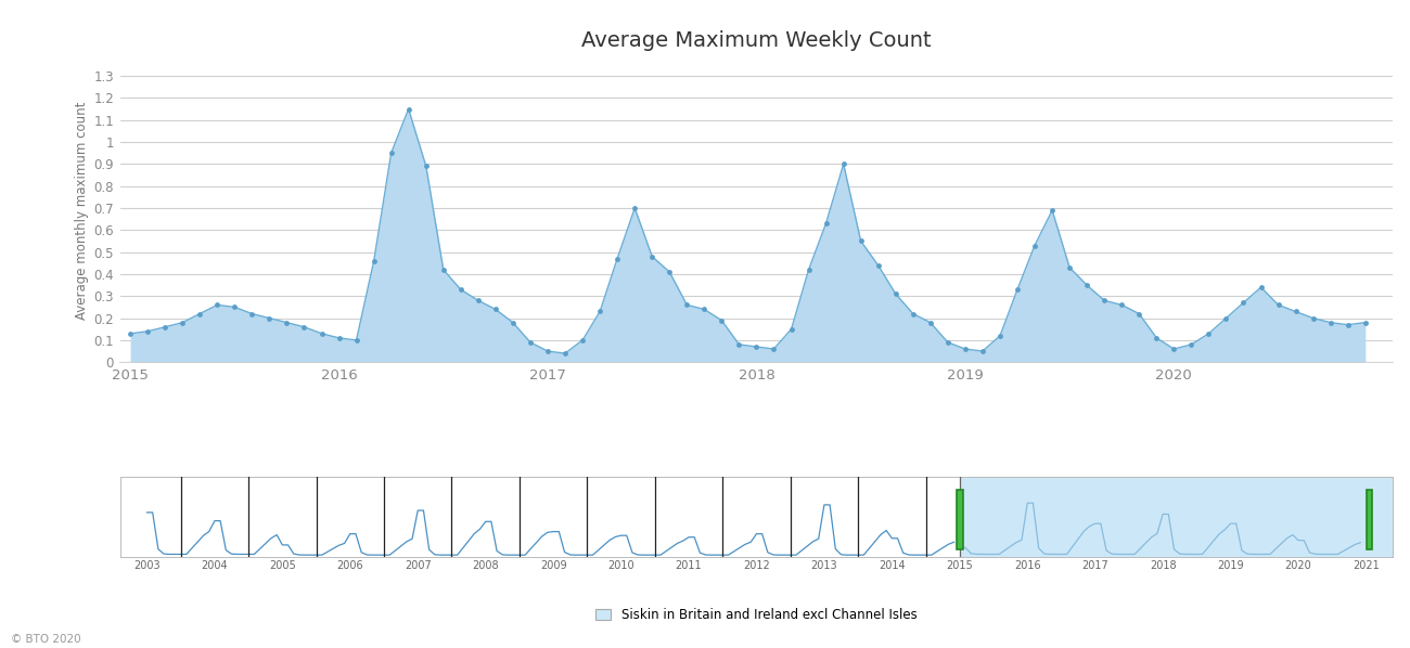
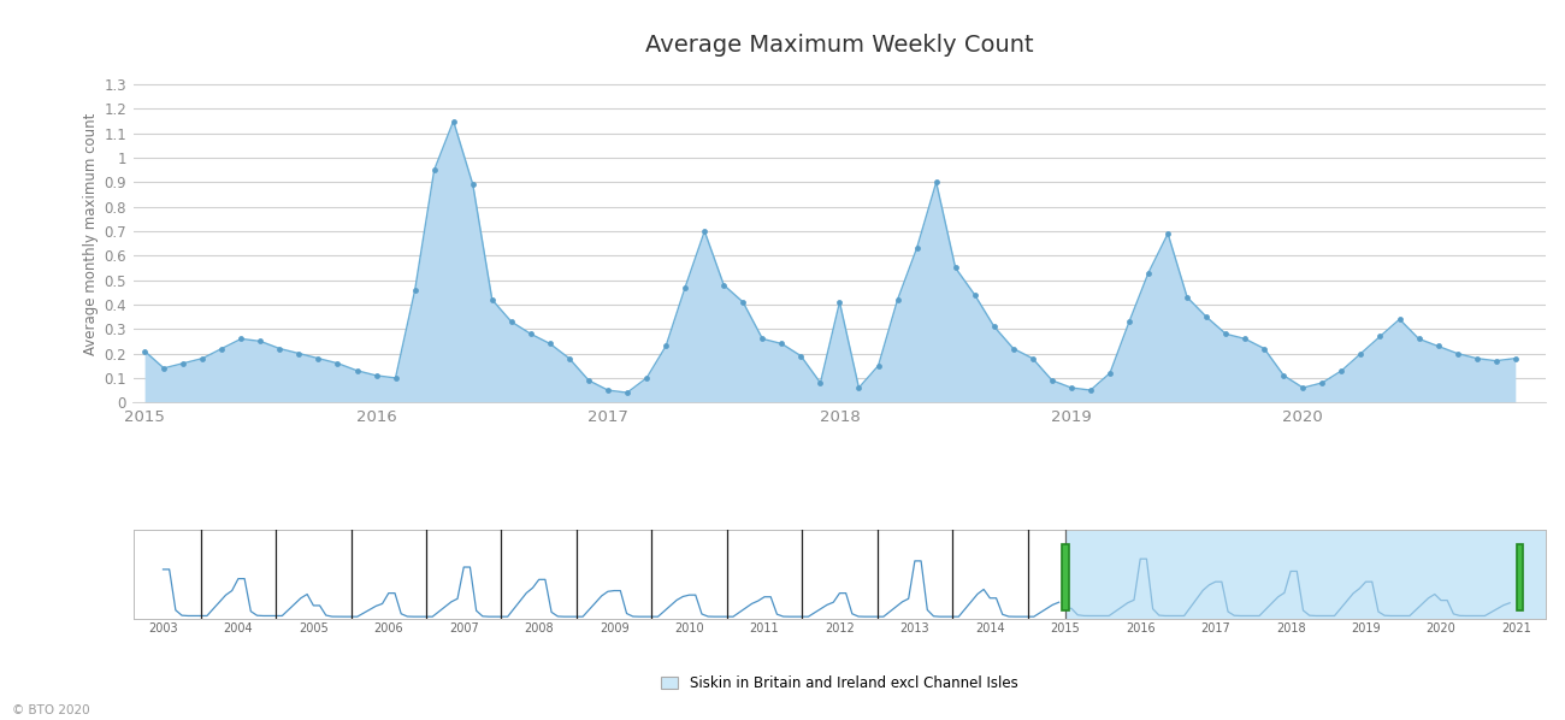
Average Maximum Weekly Count/2015: 0.13 -> 0.21
Average Maximum Weekly Count/2018: 0.07 -> 0.41
